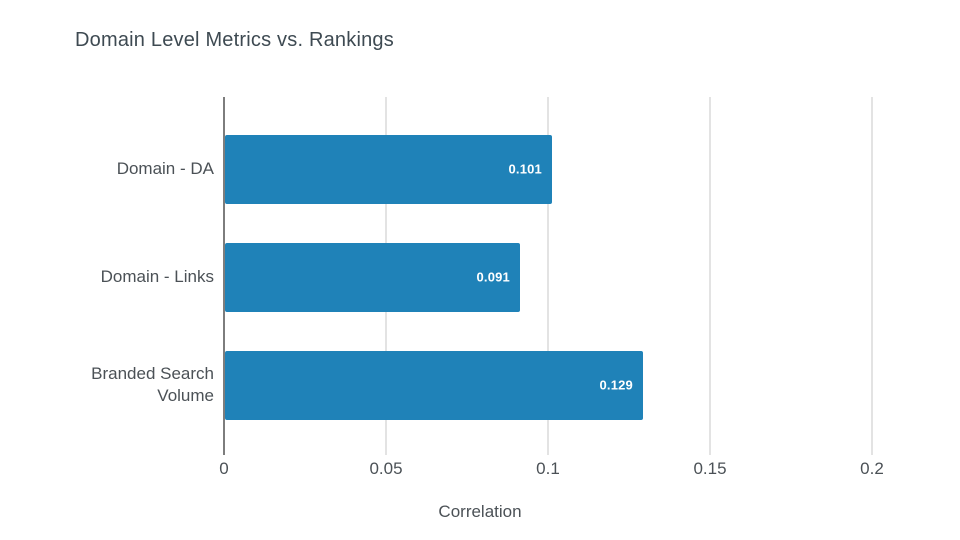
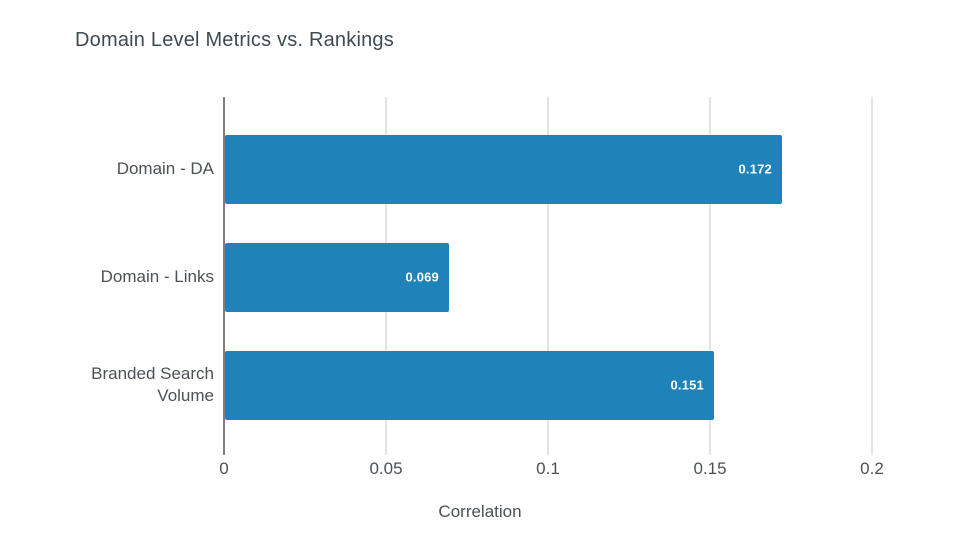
Domain - DA: 0.101 -> 0.172
Domain - Links: 0.091 -> 0.069
Branded Search Volume: 0.129 -> 0.151
